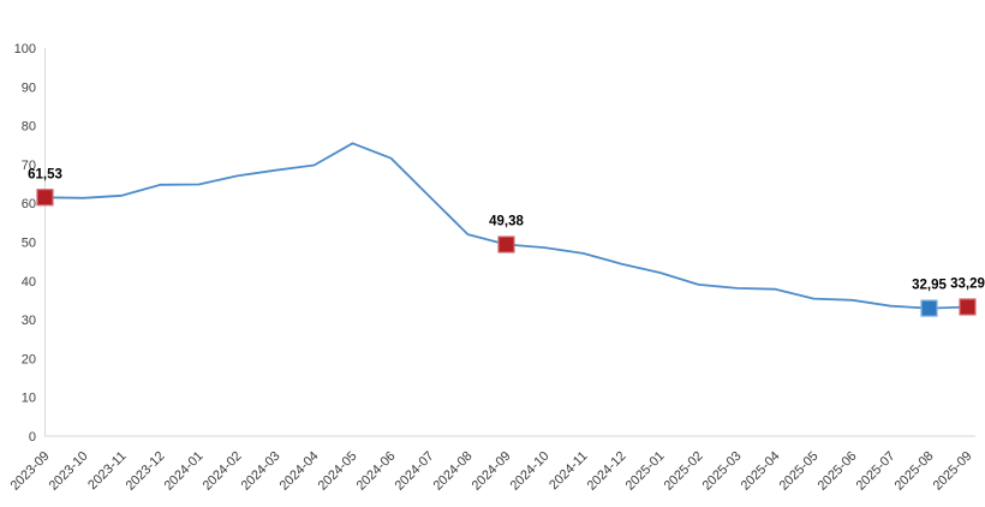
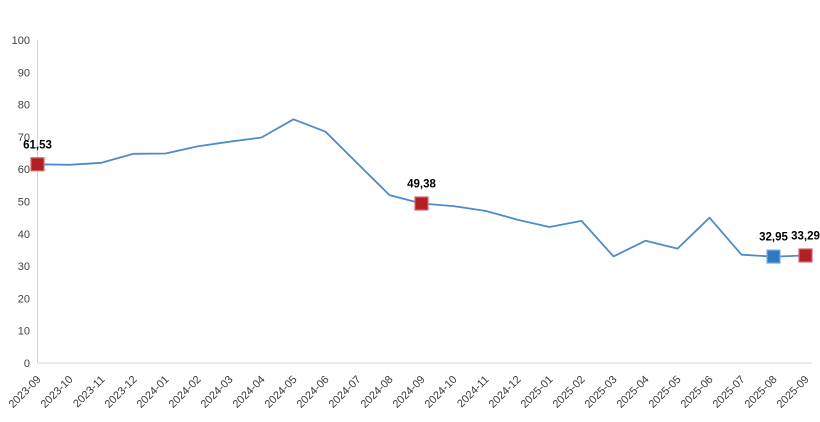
2025-02: 39 -> 44
2025-03: 38 -> 33
2025-06: 35 -> 45
